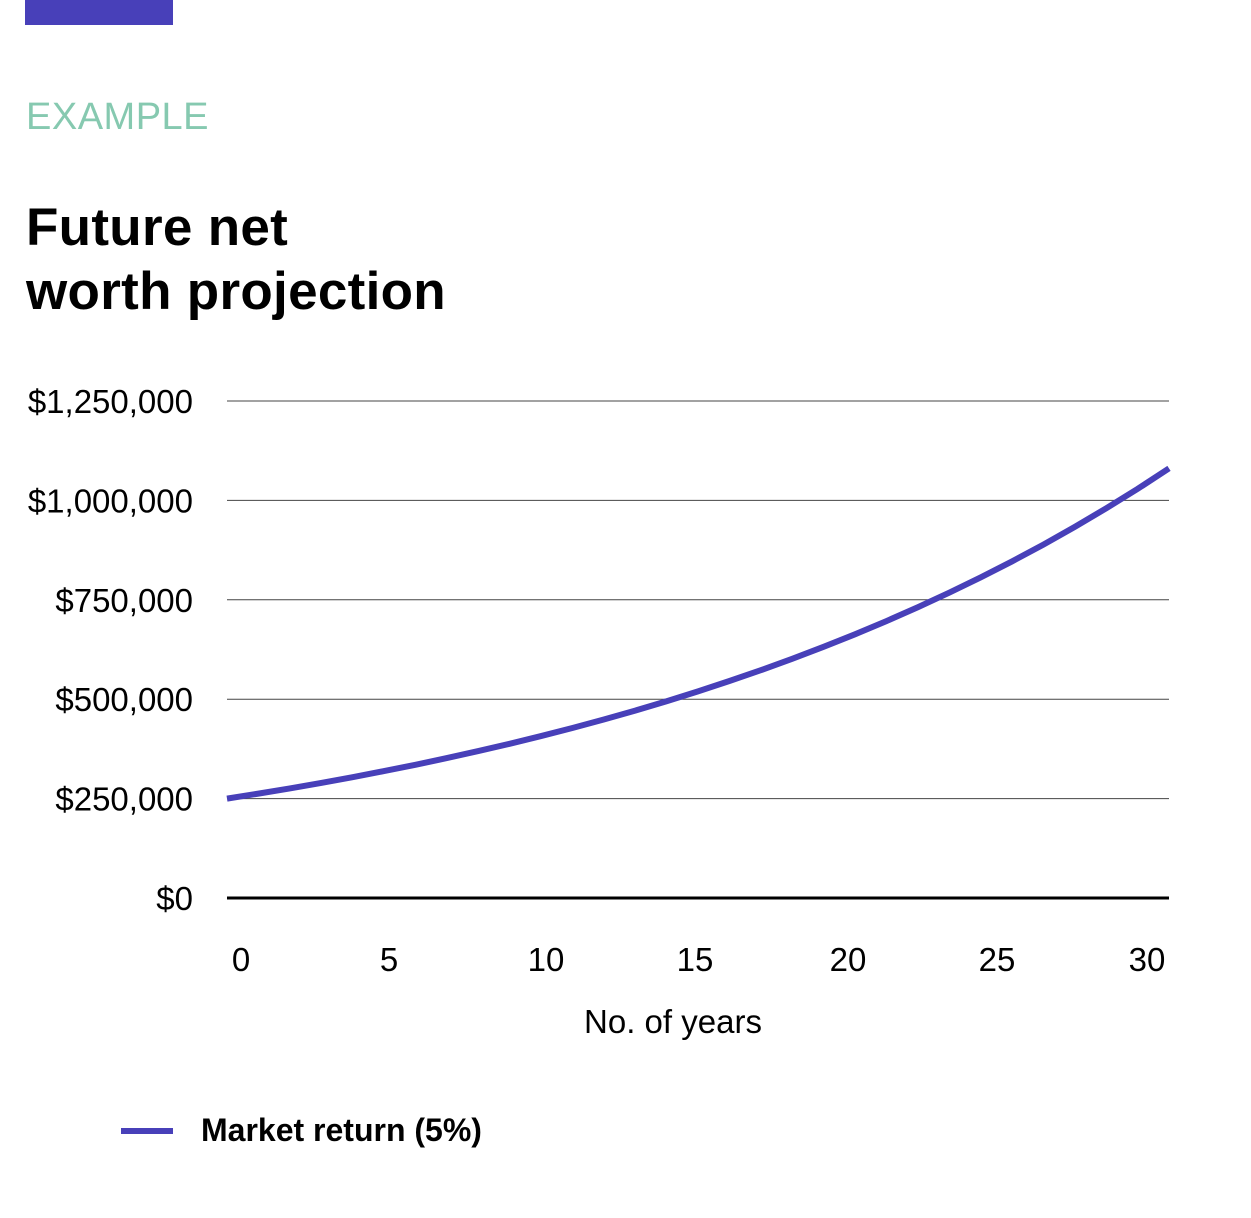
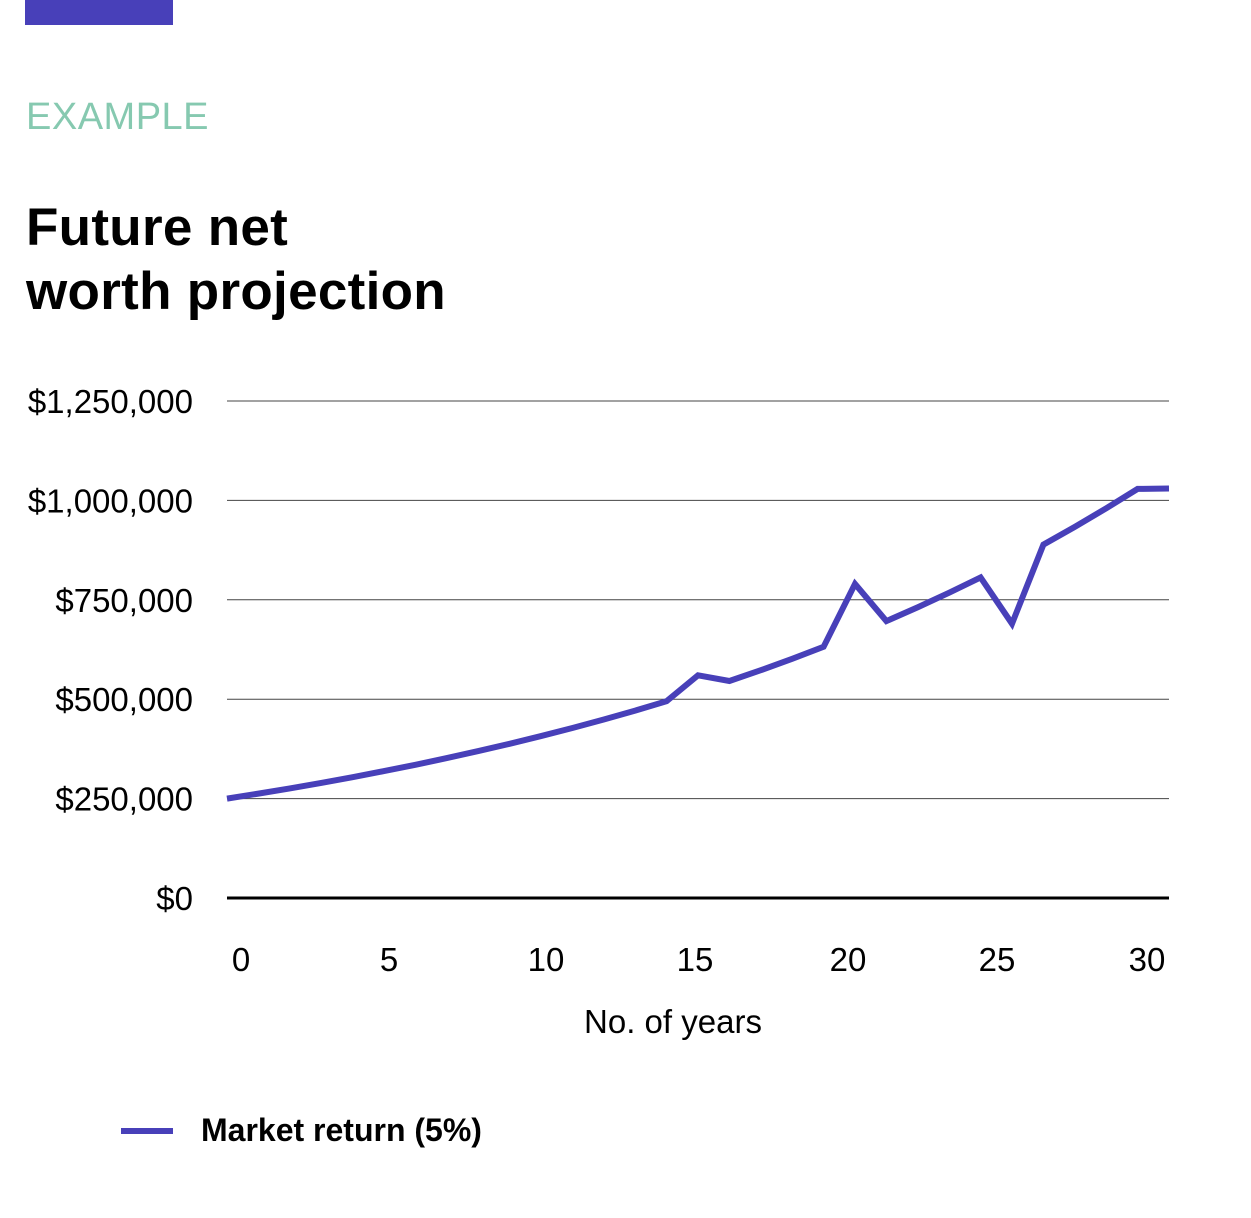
15: $520000 -> $560000
20: $660000 -> $790000
25: $850000 -> $690000
30: $1080000 -> $1030000
